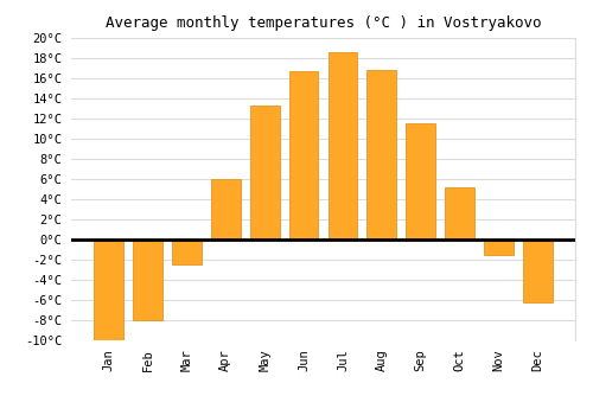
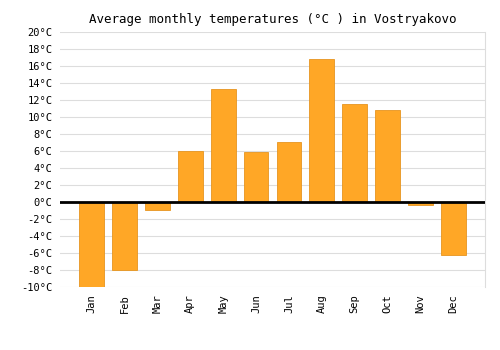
Mar: -2.5°C -> -1.0°C
Jun: 16.7°C -> 5.8°C
Jul: 18.5°C -> 7.0°C
Oct: 5.2°C -> 10.8°C
Nov: -1.5°C -> -0.4°C
